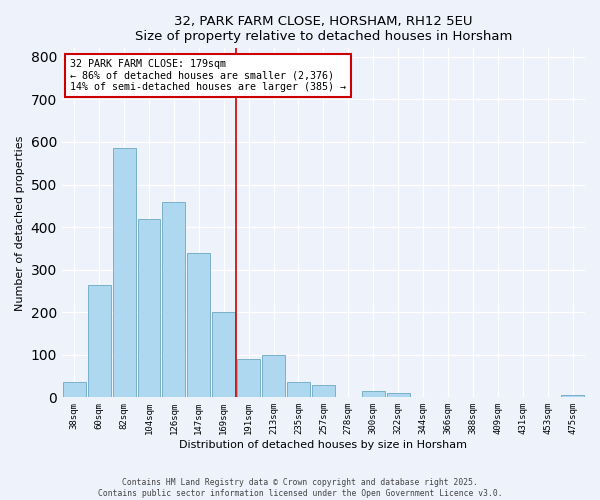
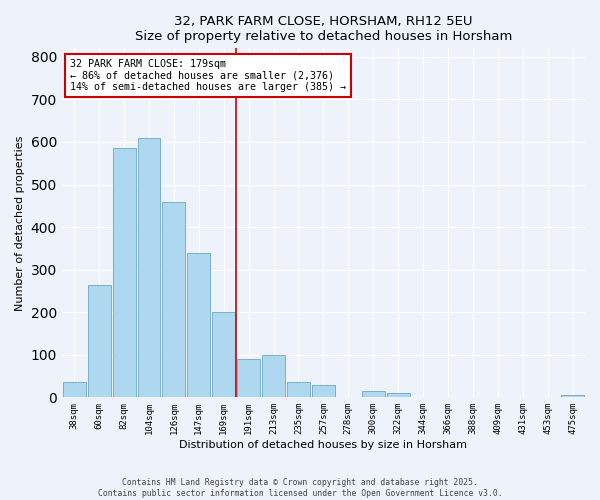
104sqm: 420 -> 610
